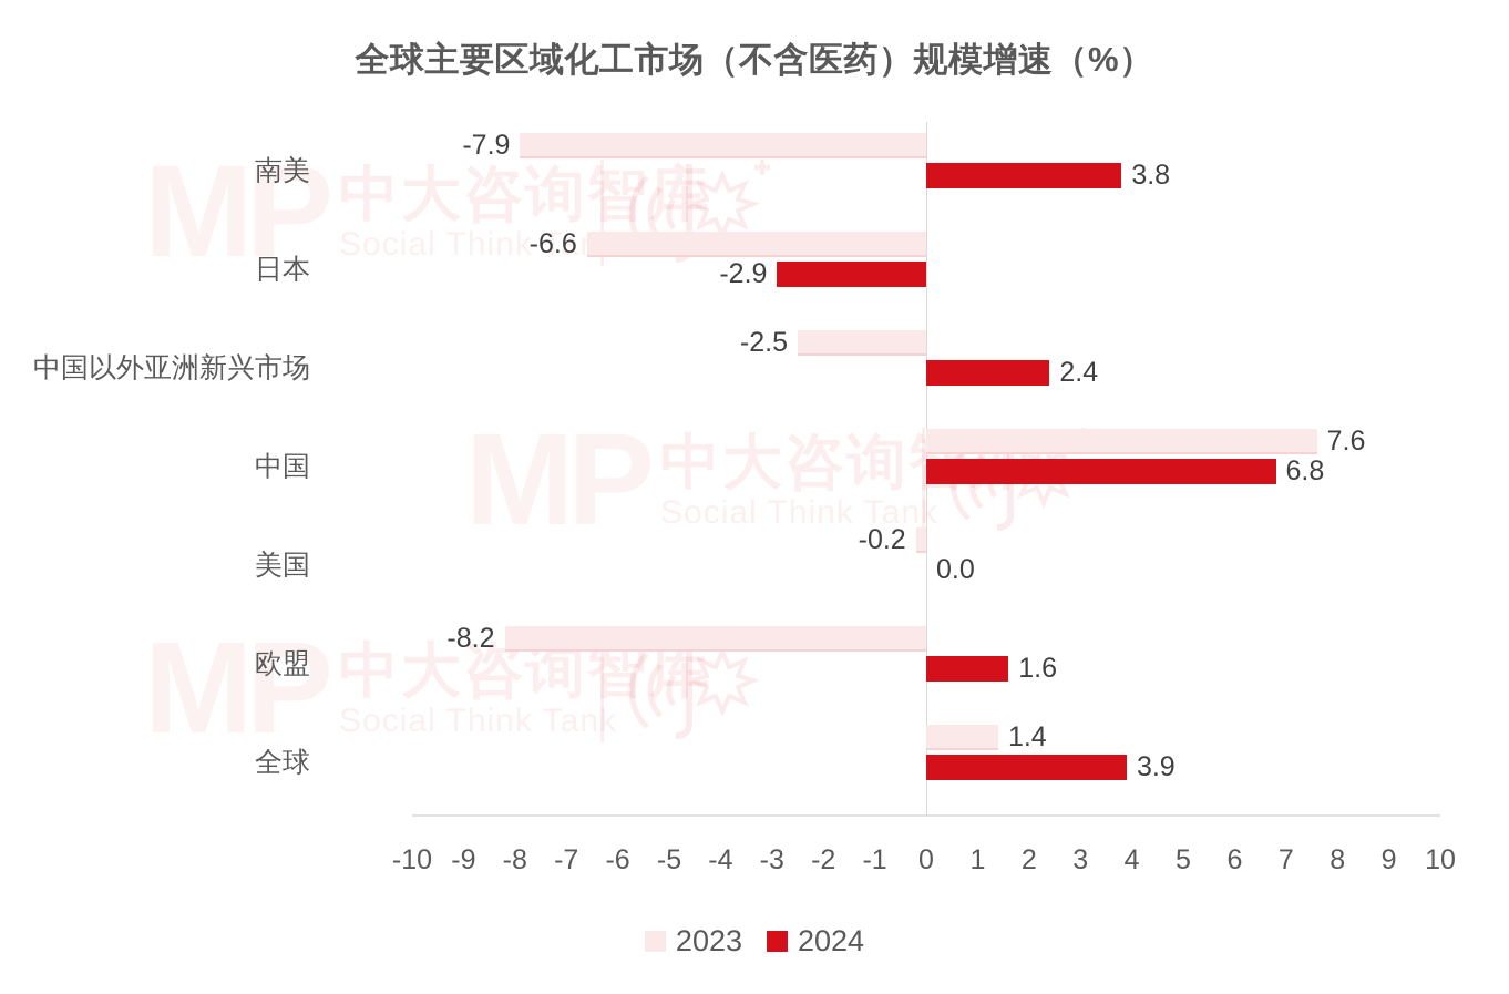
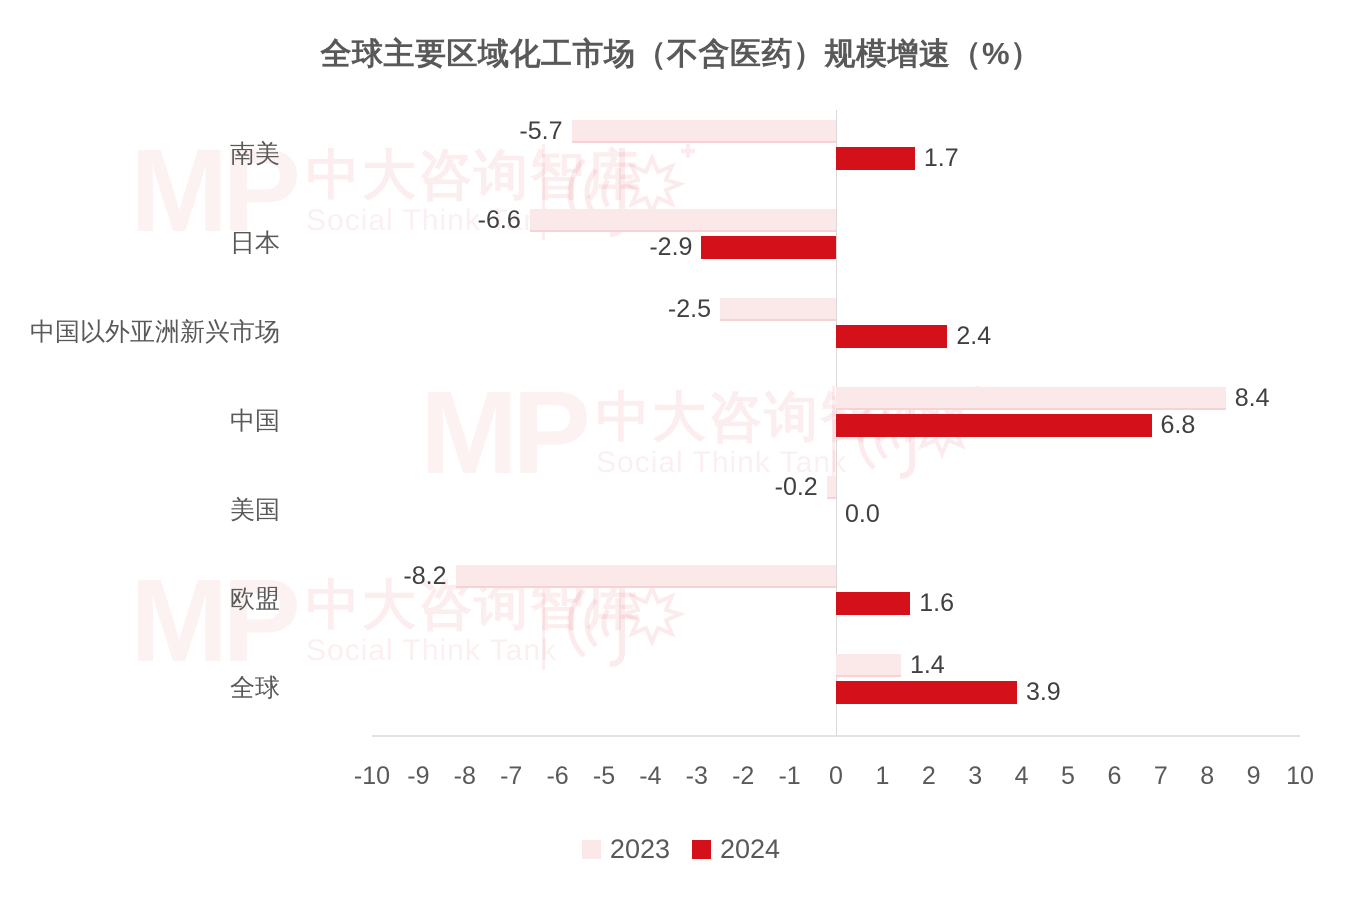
2023/南美: -7.9 -> -5.7
2024/南美: 3.8 -> 1.7
2023/中国: 7.6 -> 8.4
